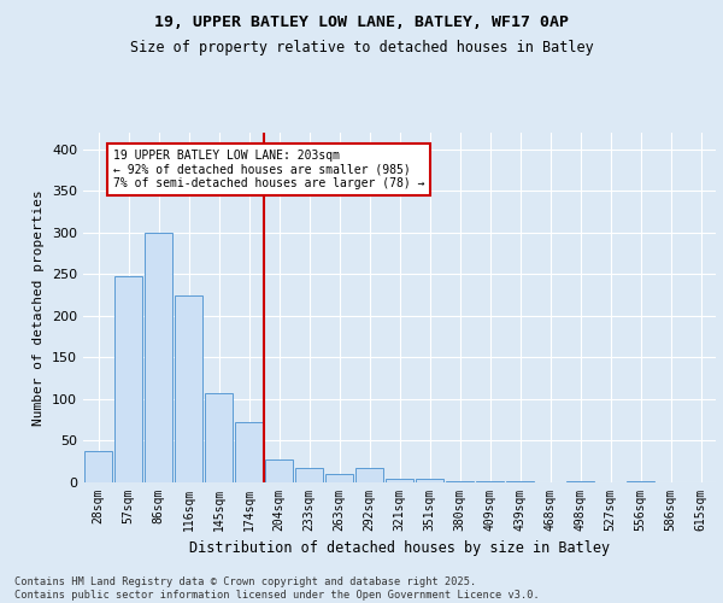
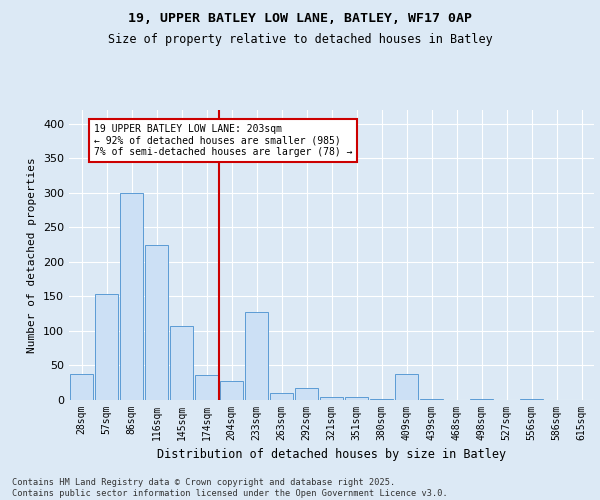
57sqm: 247 -> 154
174sqm: 72 -> 36
233sqm: 18 -> 128
409sqm: 2 -> 38
